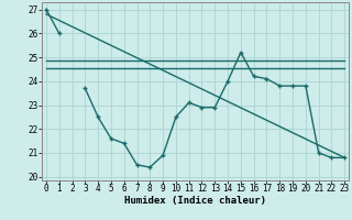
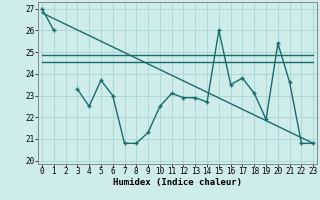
3: 23.7 -> 23.3
5: 21.6 -> 23.7
6: 21.4 -> 23.0
7: 20.5 -> 20.8
8: 20.4 -> 20.8
9: 20.9 -> 21.3
14: 24.0 -> 22.7
15: 25.2 -> 26.0
16: 24.2 -> 23.5
17: 24.1 -> 23.8
18: 23.8 -> 23.1
19: 23.8 -> 21.9
20: 23.8 -> 25.4
21: 21.0 -> 23.6
